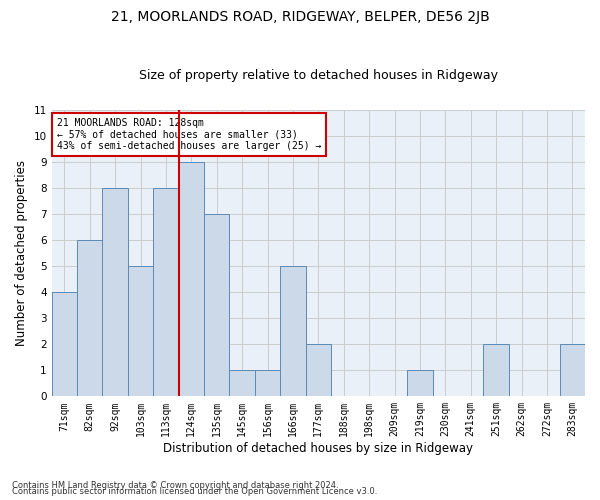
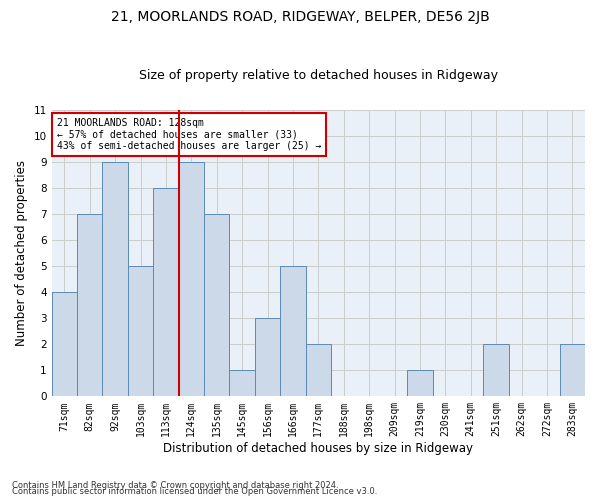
82sqm: 6 -> 7
92sqm: 8 -> 9
156sqm: 1 -> 3
